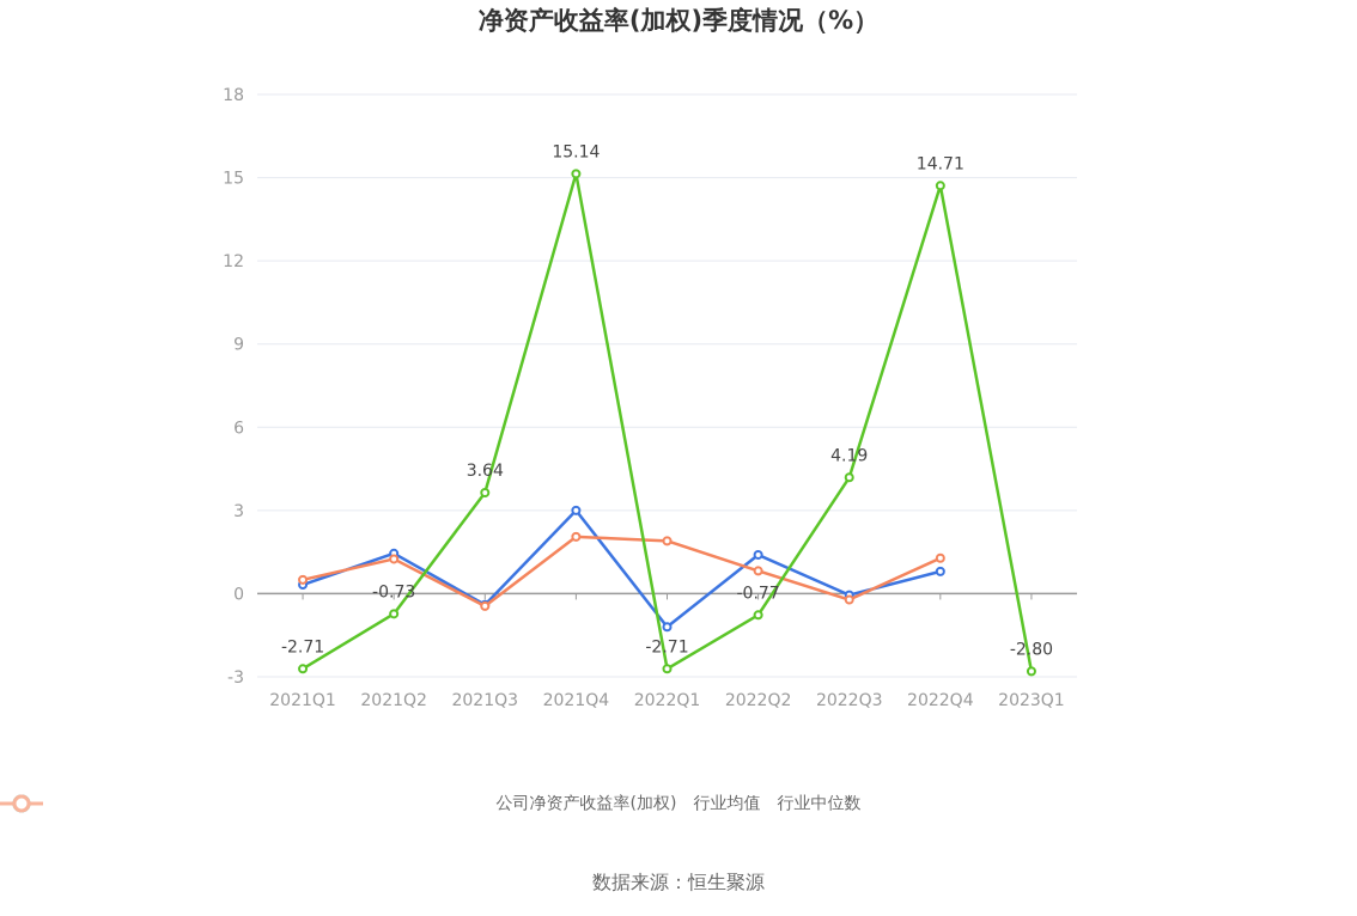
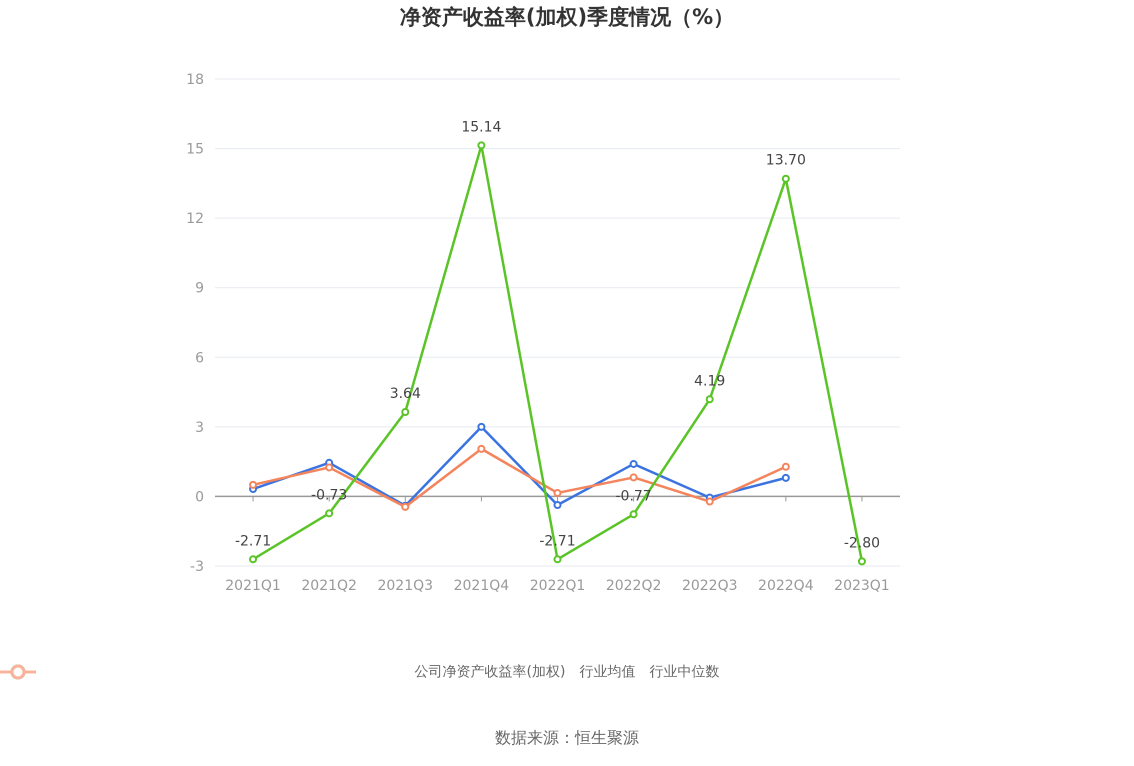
行业均值/2022Q1: -1.2 -> -0.4
行业中位数/2022Q1: 1.9 -> 0.1
公司净资产收益率(加权)/2022Q4: 14.71 -> 13.70
